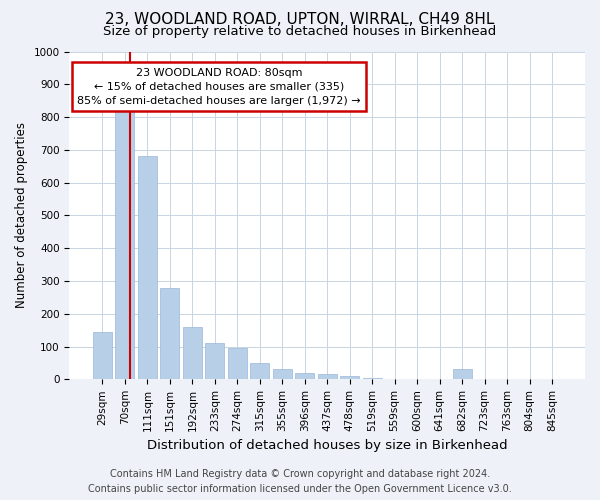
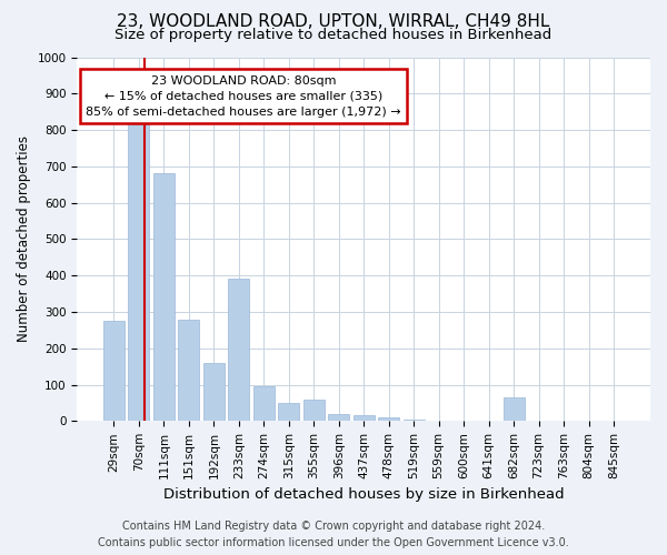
29sqm: 145 -> 275
233sqm: 110 -> 390
355sqm: 30 -> 60
682sqm: 30 -> 65
